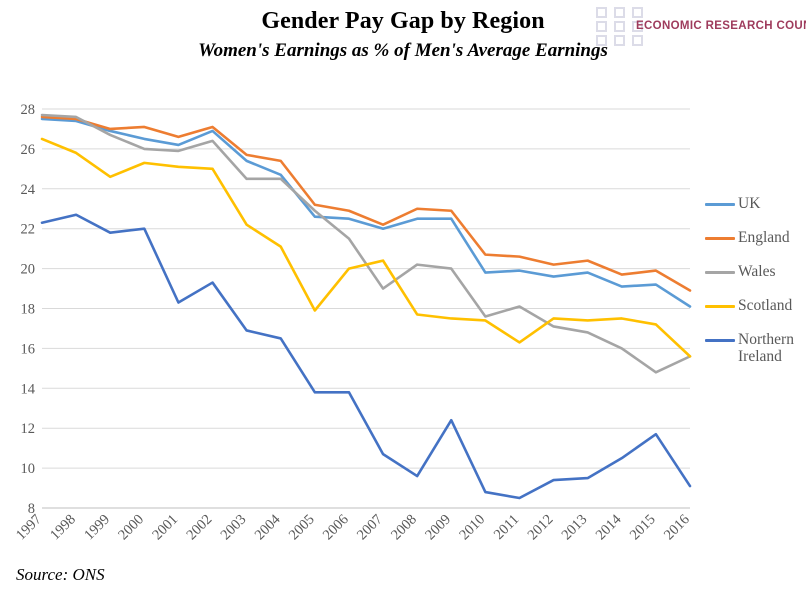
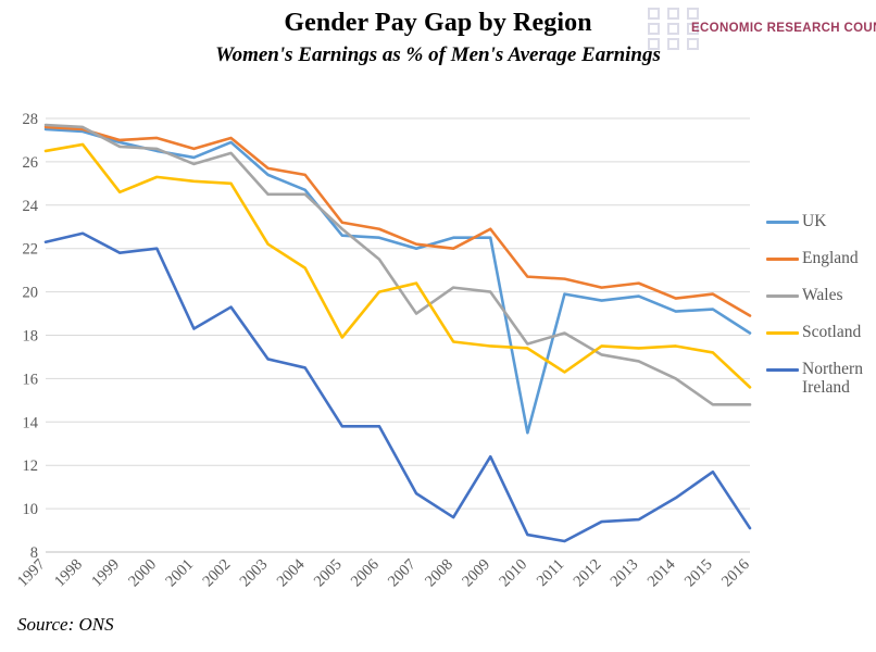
Scotland/1998: 25.8 -> 26.8
Wales/2000: 26.0 -> 26.6
England/2008: 23.0 -> 22.0
UK/2010: 19.8 -> 13.5
Wales/2016: 15.6 -> 14.8
